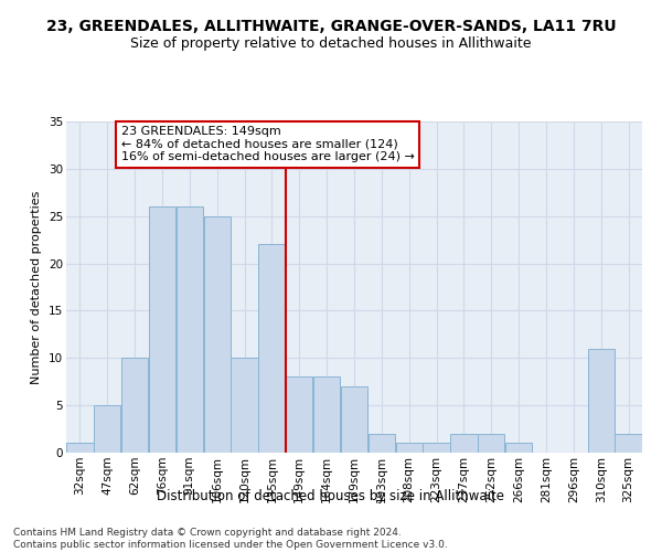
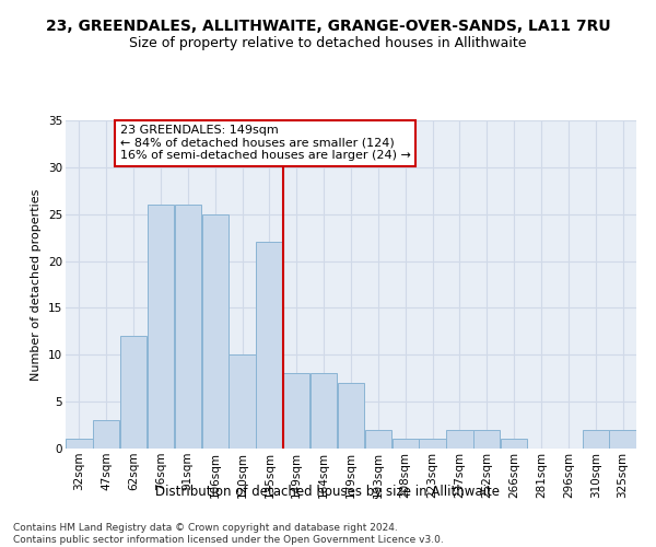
47sqm: 5 -> 3
62sqm: 10 -> 12
310sqm: 11 -> 2
